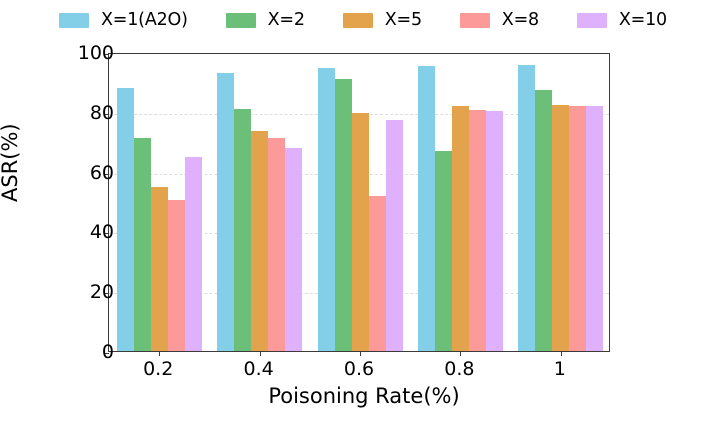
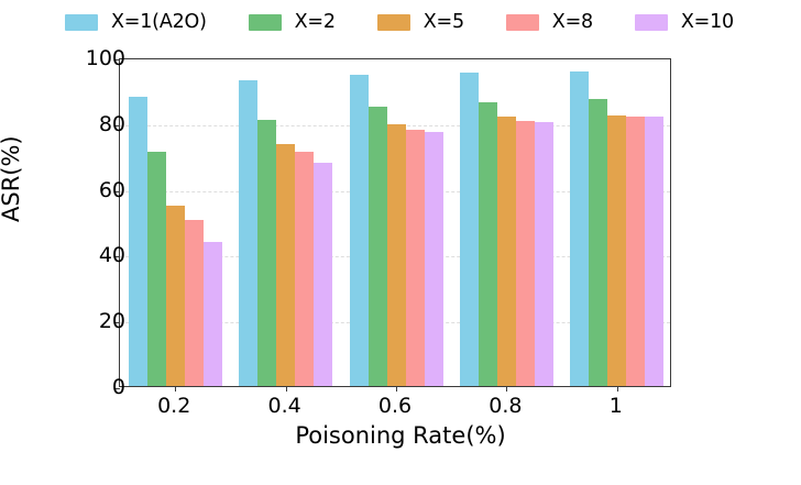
X=10/0.2: 65 -> 44
X=2/0.6: 91 -> 85
X=8/0.6: 52 -> 78
X=2/0.8: 67 -> 86
